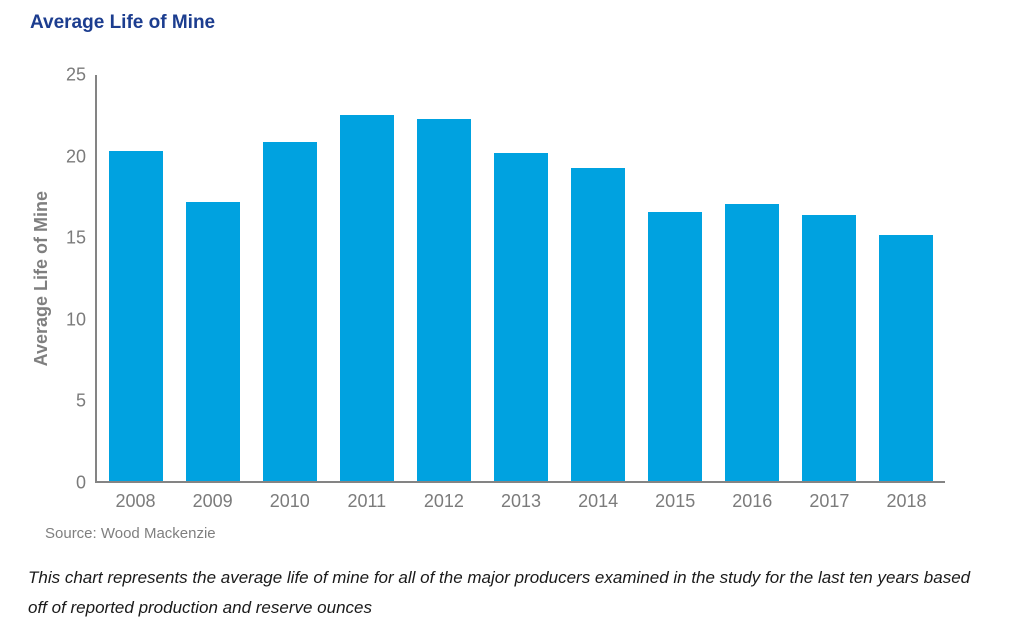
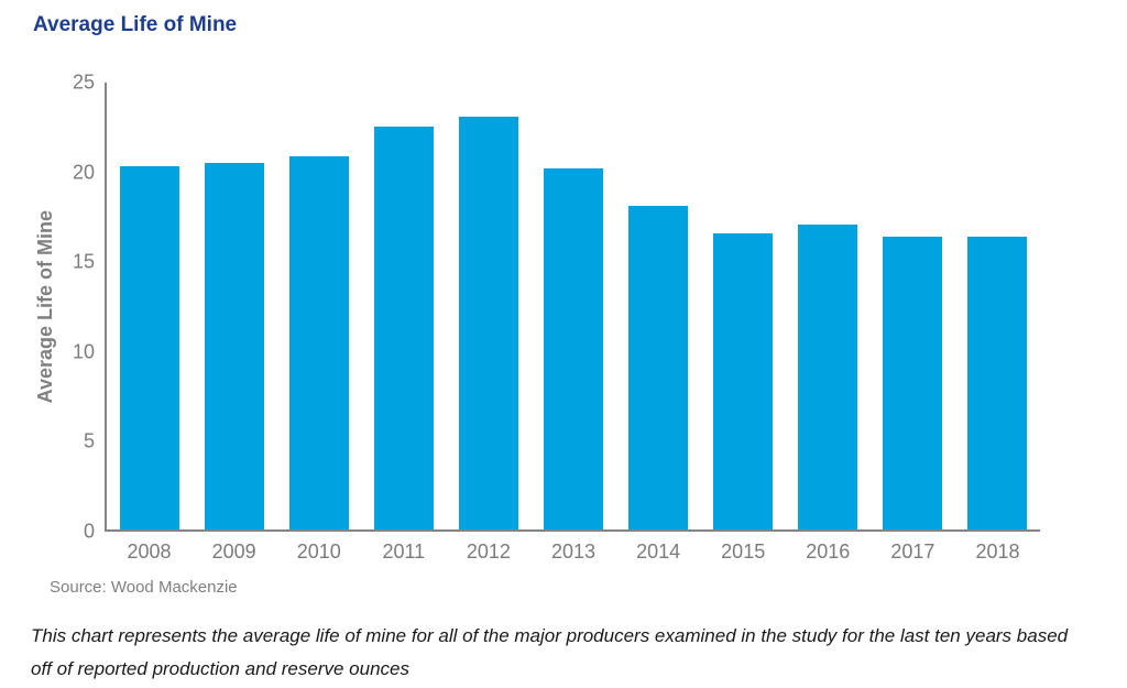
2009: 17.1 -> 20.4
2012: 22.2 -> 23.0
2014: 19.2 -> 18.0
2018: 15.1 -> 16.3
